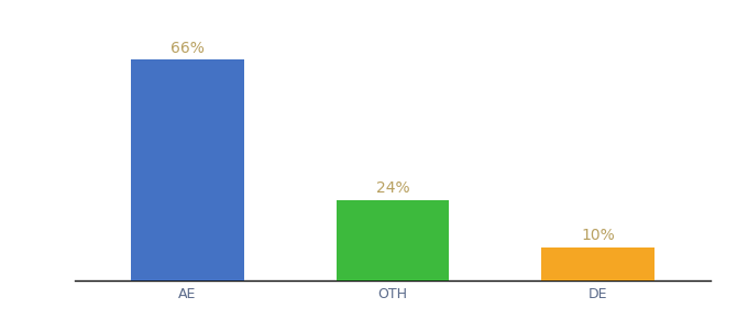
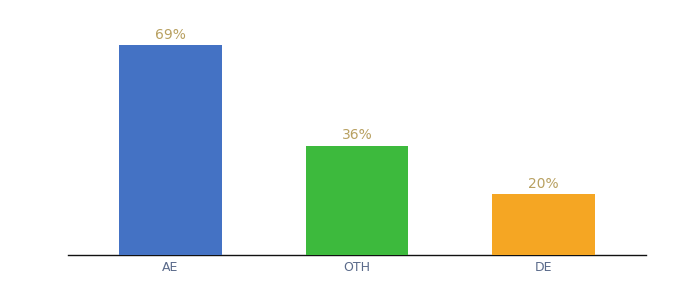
AE: 66% -> 69%
OTH: 24% -> 36%
DE: 10% -> 20%
